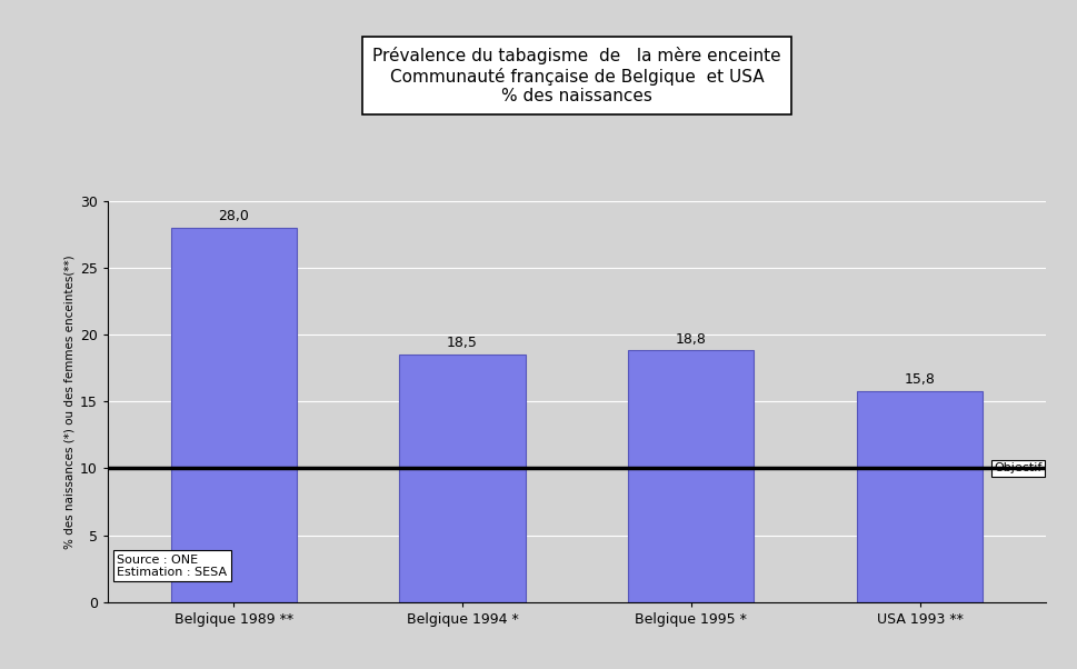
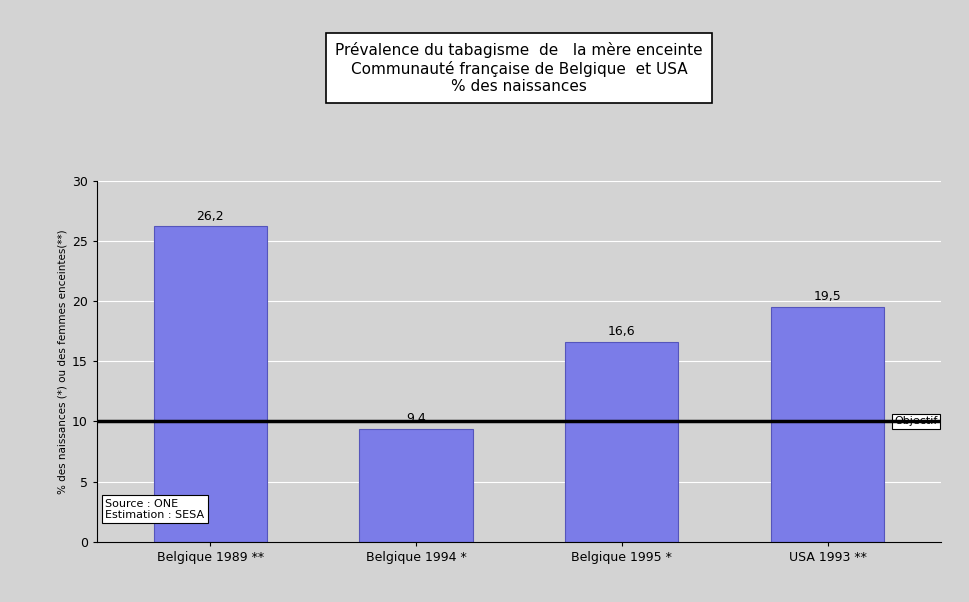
Belgique 1989 **: 28,0 -> 26,2
Belgique 1994 *: 18,5 -> 9,4
Belgique 1995 *: 18,8 -> 16,6
USA 1993 **: 15,8 -> 19,5
